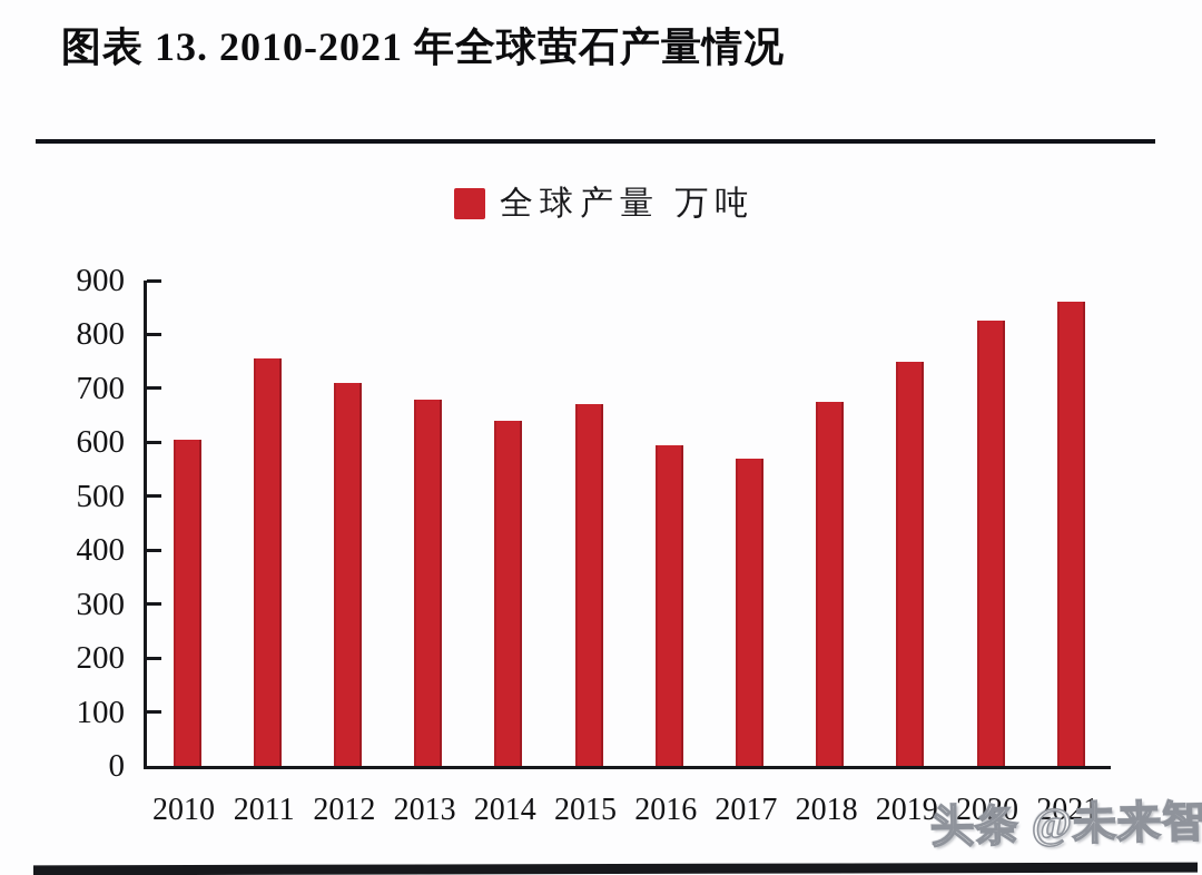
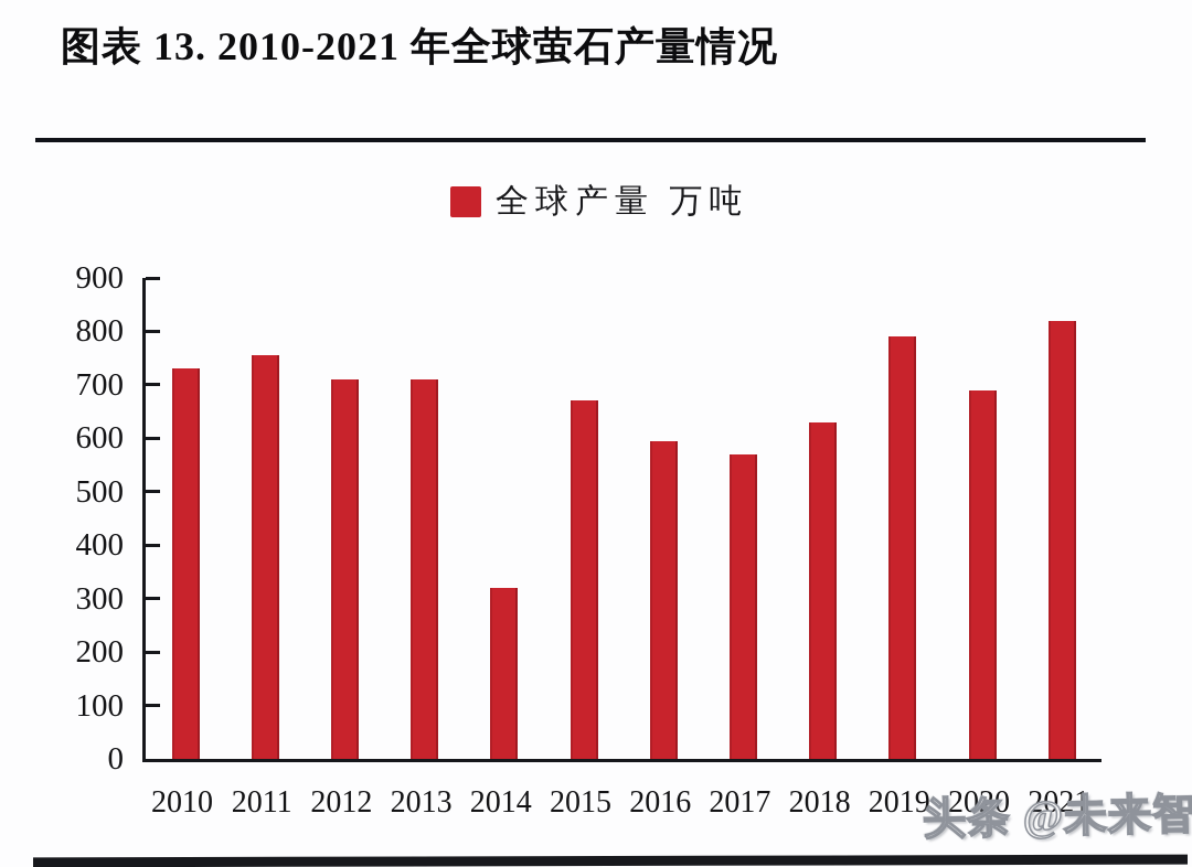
2010: 600 -> 730
2013: 680 -> 710
2014: 640 -> 320
2018: 680 -> 630
2019: 750 -> 790
2020: 820 -> 690
2021: 860 -> 820
